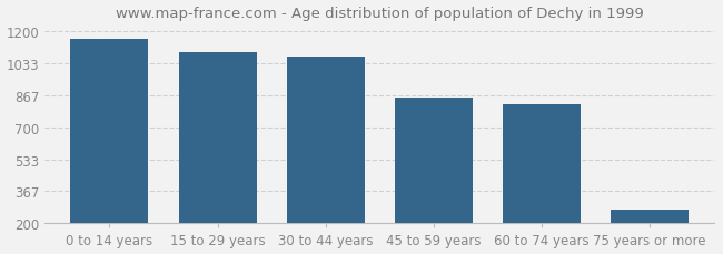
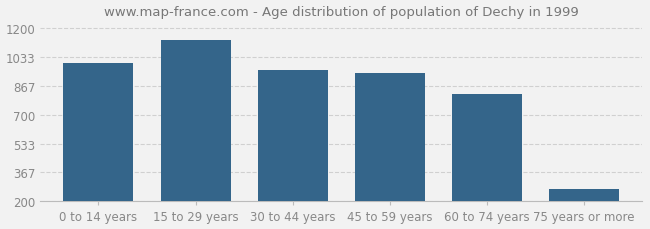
0 to 14 years: 1160 -> 1000
15 to 29 years: 1090 -> 1130
30 to 44 years: 1060 -> 960
45 to 59 years: 860 -> 940
